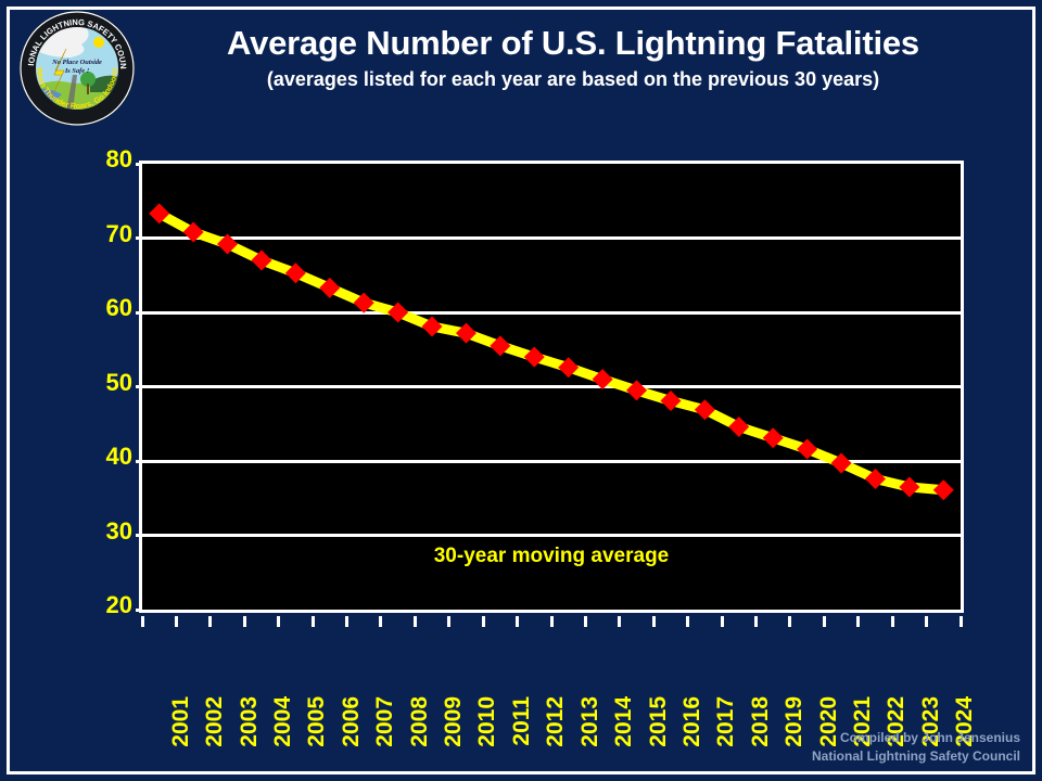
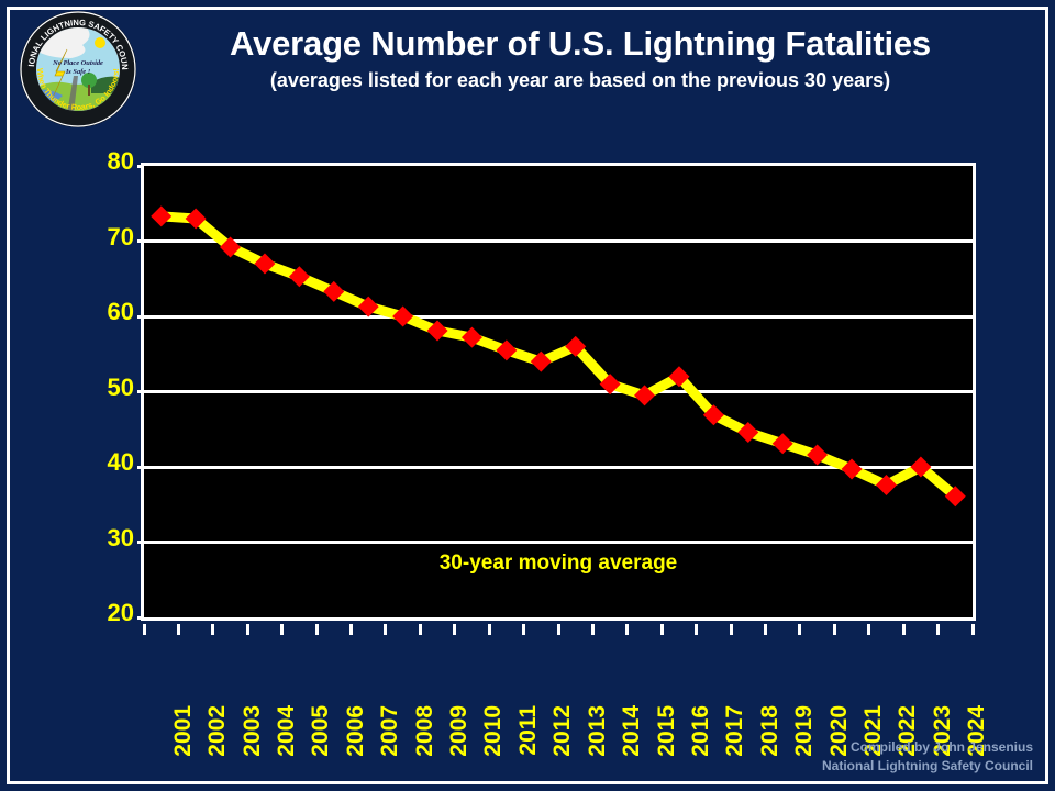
2002: 71 -> 73
2013: 53 -> 56
2016: 48 -> 52
2023: 36 -> 40
